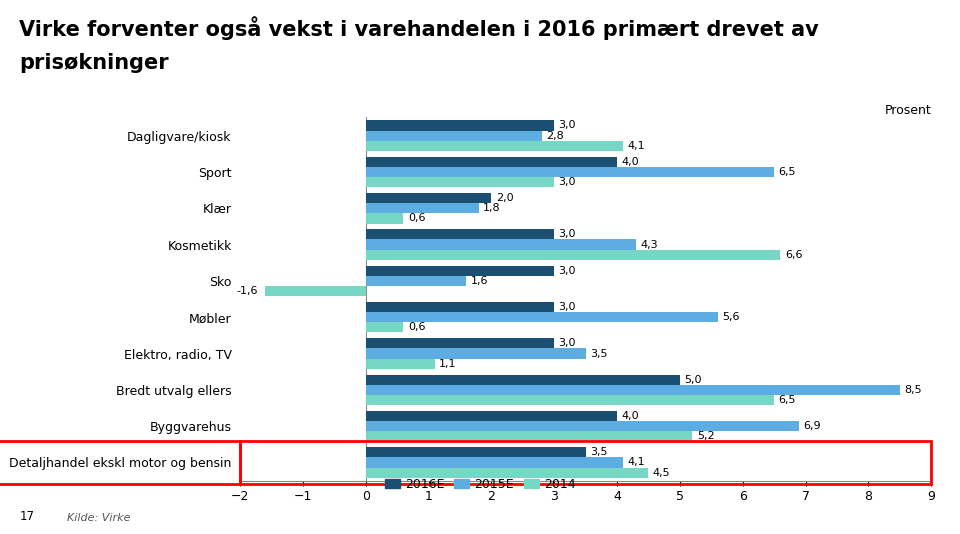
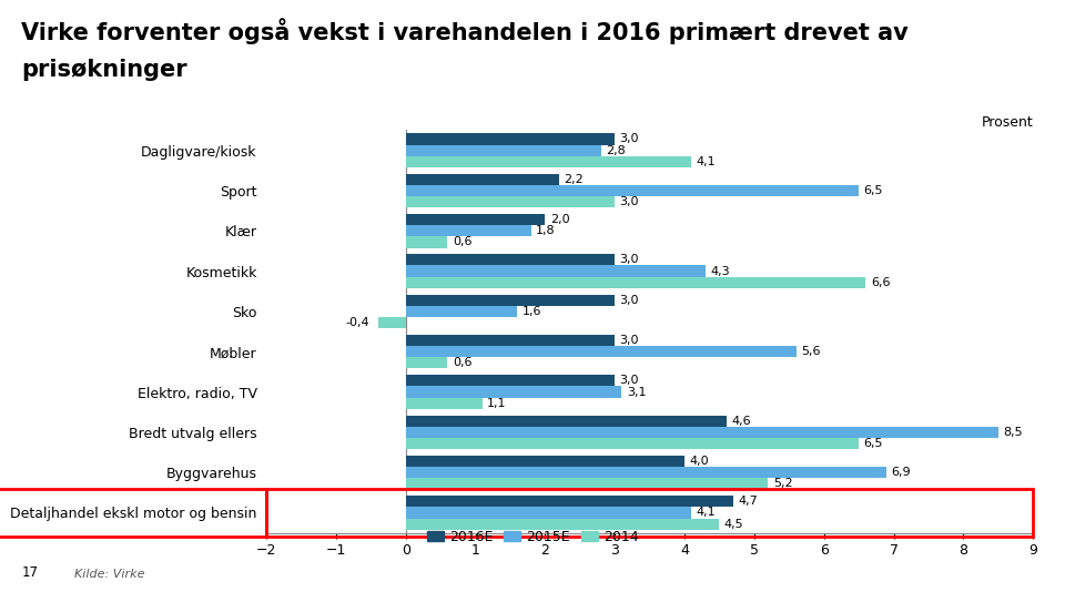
2016E/Sport: 4,0 -> 2,2
2014/Sko: -1,6 -> -0,4
2015E/Elektro, radio, TV: 3,5 -> 3,1
2016E/Bredt utvalg ellers: 5,0 -> 4,6
2016E/Detaljhandel ekskl motor og bensin: 3,5 -> 4,7
